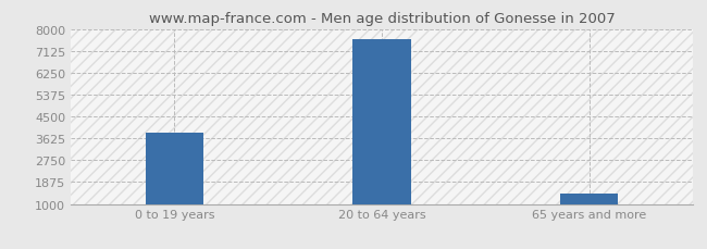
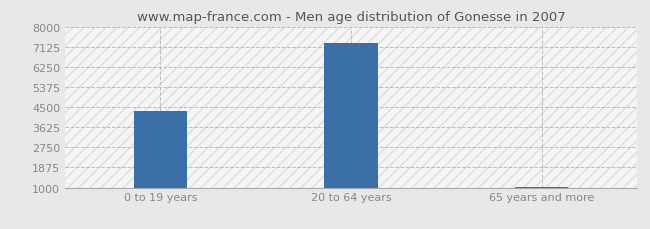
0 to 19 years: 3850 -> 4350
20 to 64 years: 7600 -> 7300
65 years and more: 1400 -> 1040
